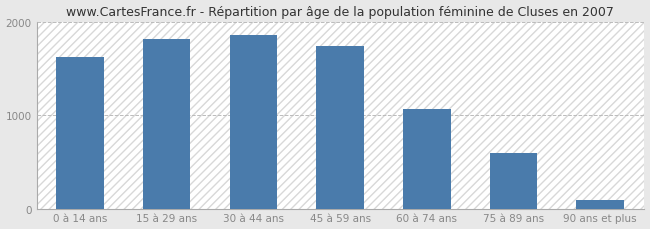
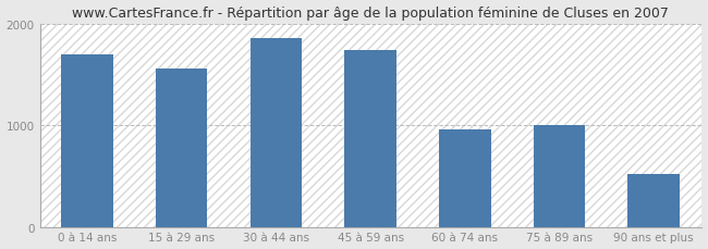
0 à 14 ans: 1620 -> 1700
15 à 29 ans: 1810 -> 1560
60 à 74 ans: 1060 -> 960
75 à 89 ans: 590 -> 1000
90 ans et plus: 90 -> 520
